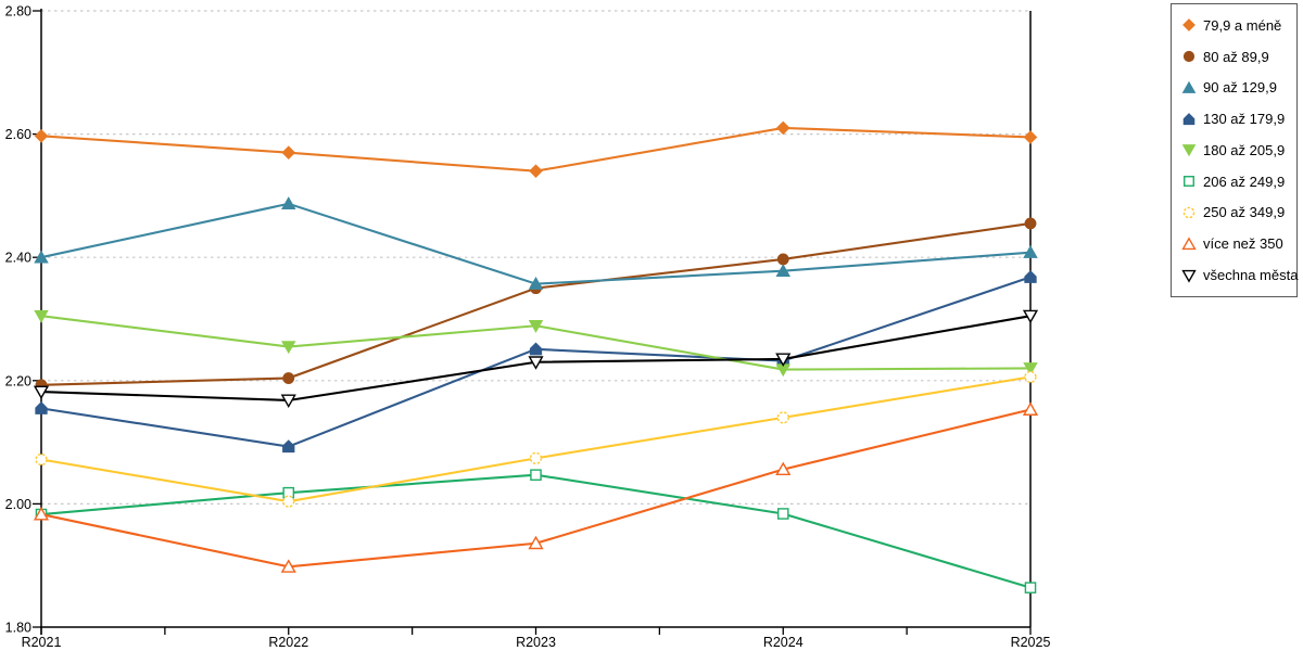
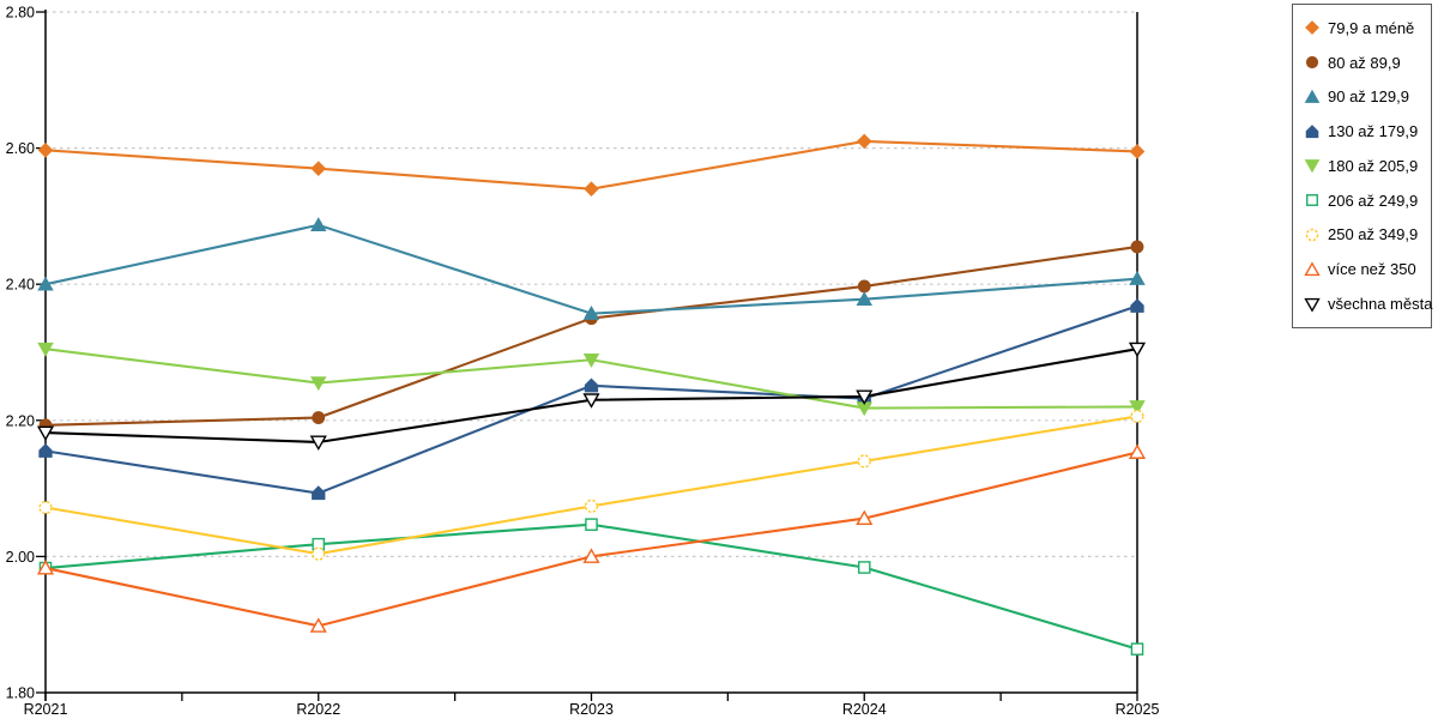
více než 350/R2023: 1.94 -> 2.00
